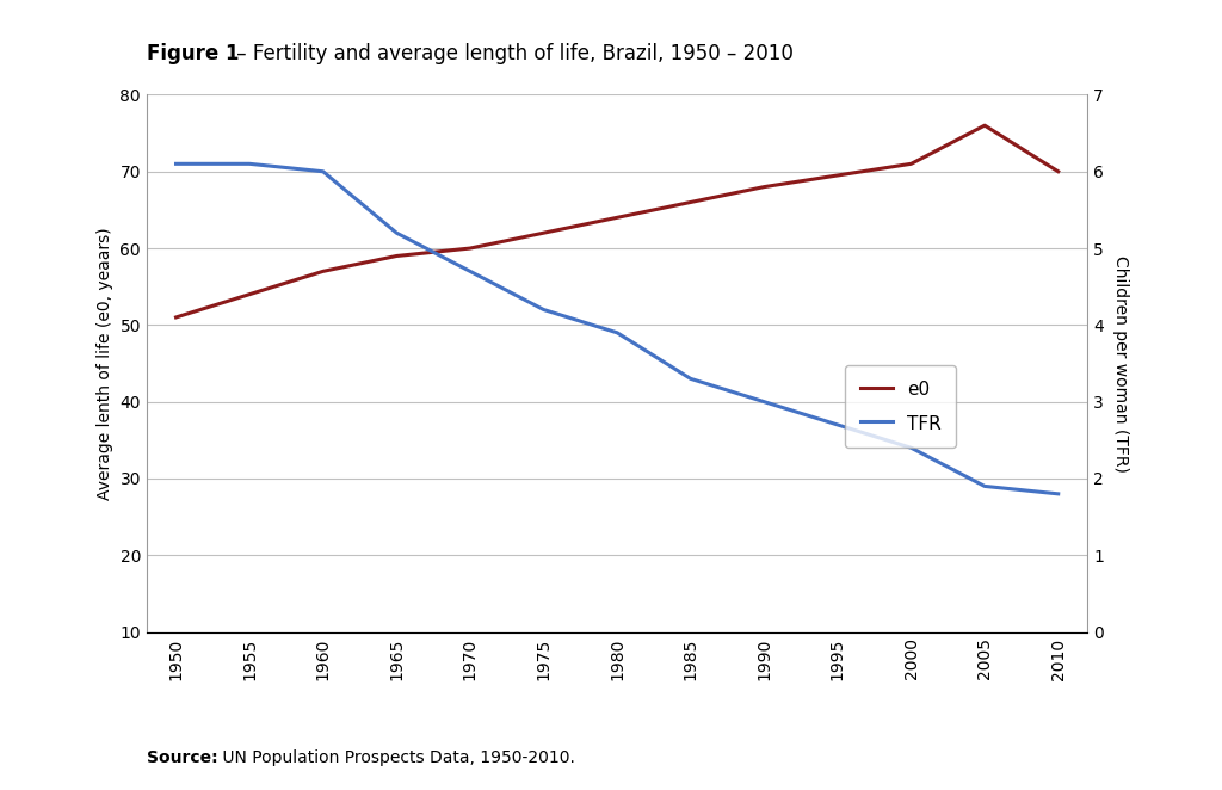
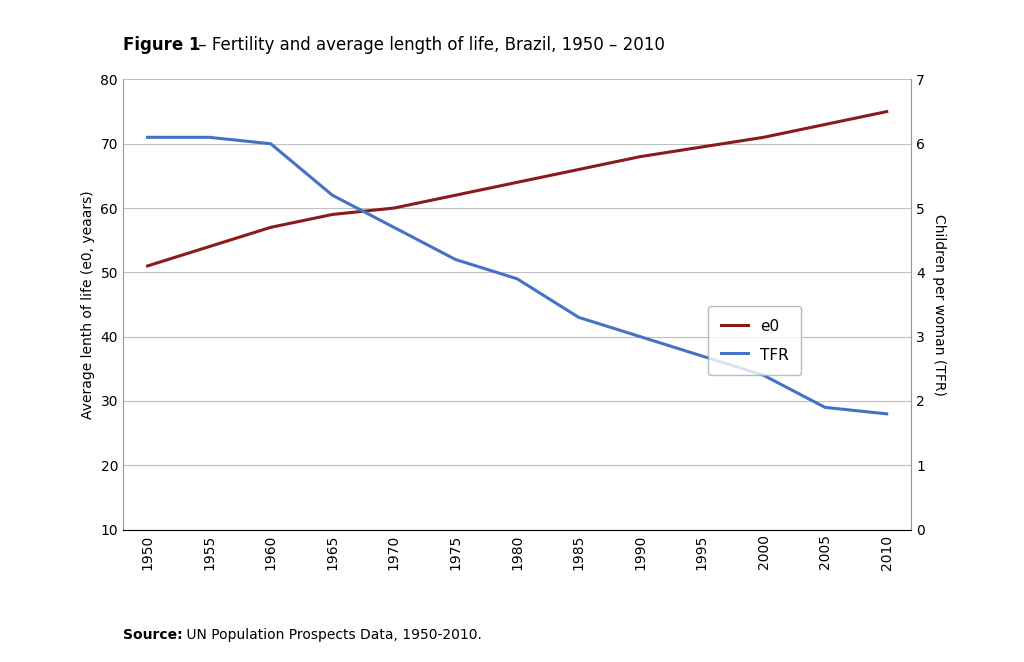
e0/2005: 76.0 -> 73.0
e0/2010: 70.0 -> 75.0
